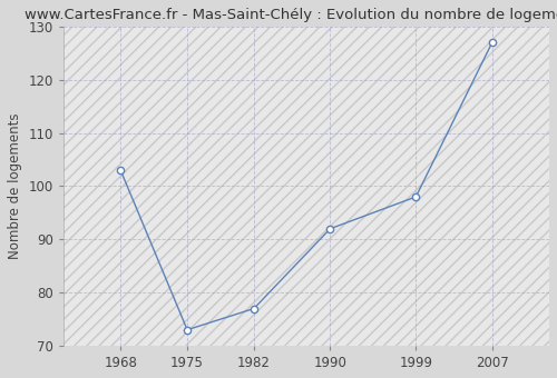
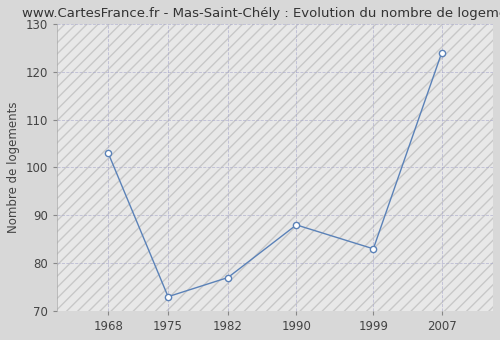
1990: 92 -> 88
1999: 98 -> 83
2007: 127 -> 124
